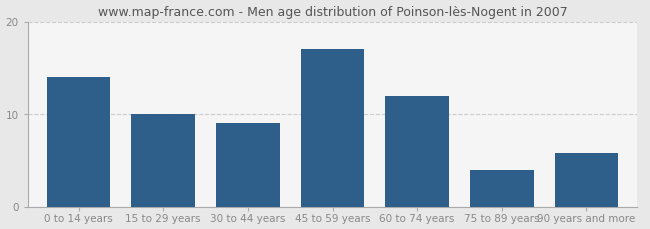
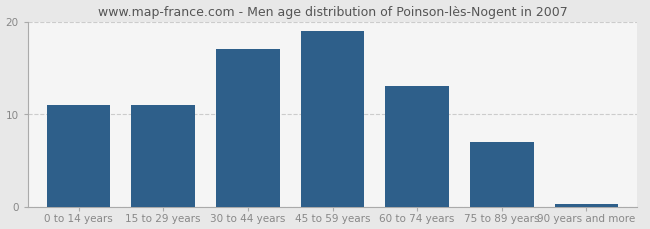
0 to 14 years: 14.0 -> 11.0
15 to 29 years: 10.0 -> 11.0
30 to 44 years: 9.0 -> 17.0
45 to 59 years: 17.0 -> 19.0
60 to 74 years: 12.0 -> 13.0
75 to 89 years: 4.0 -> 7.0
90 years and more: 5.8 -> 0.3
